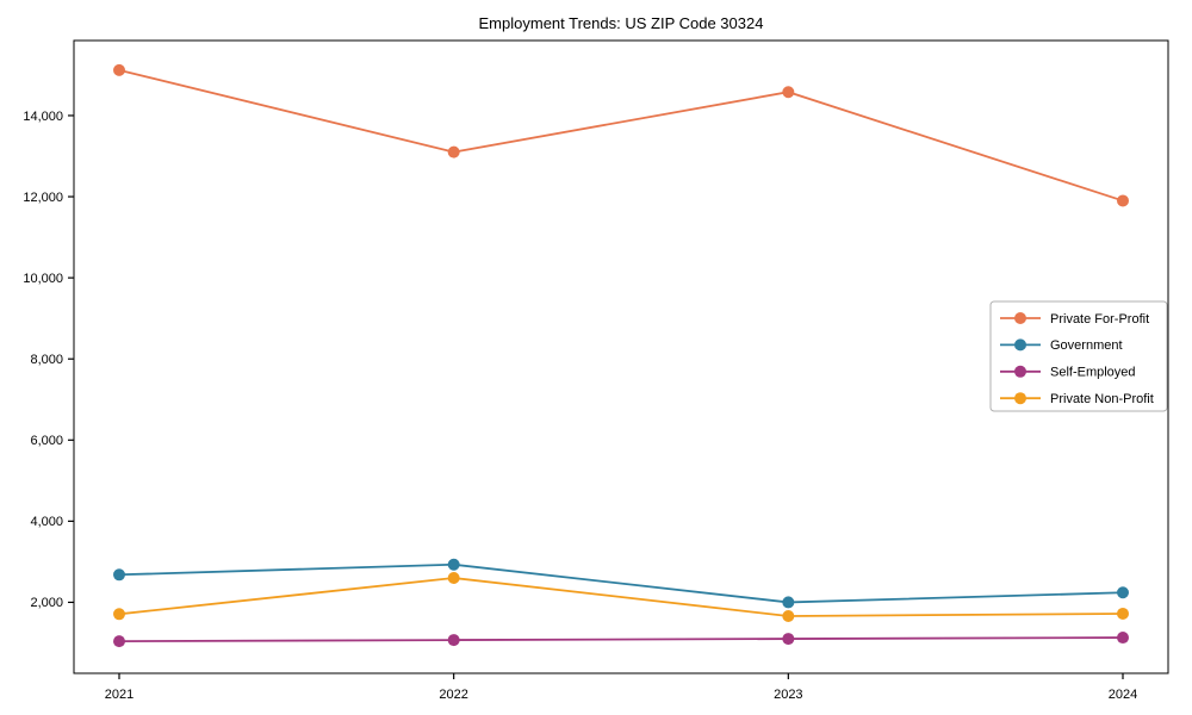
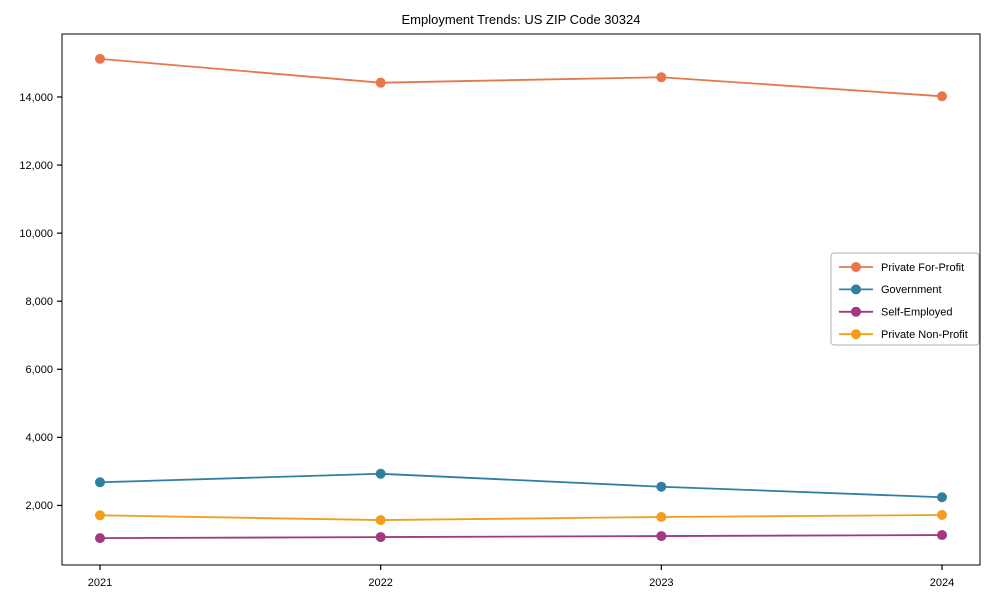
Private For-Profit/2022: 13100 -> 14400
Private Non-Profit/2022: 2600 -> 1600
Government/2023: 2000 -> 2600
Private For-Profit/2024: 11900 -> 14000
